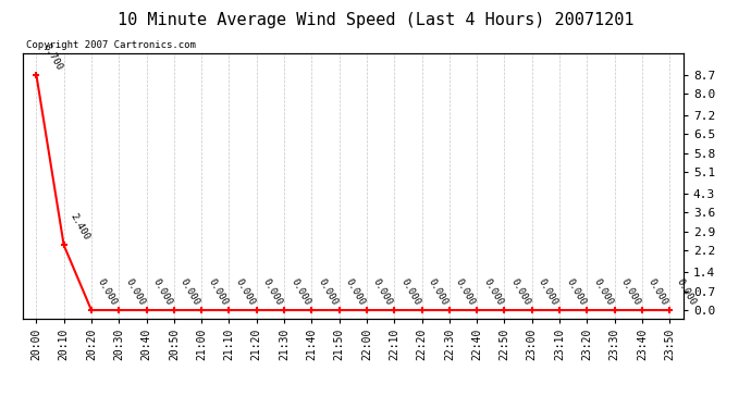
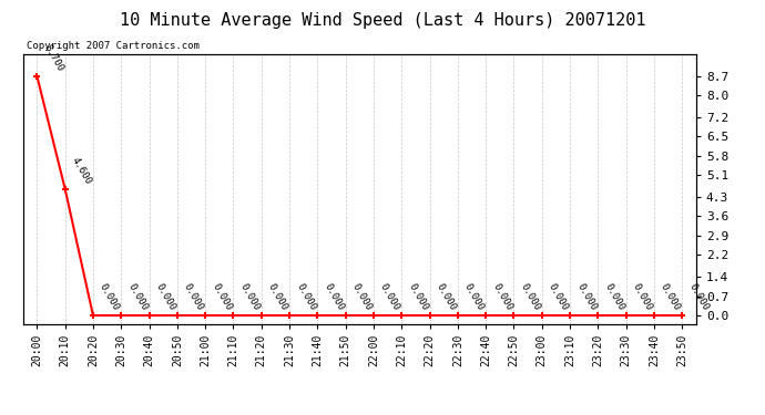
20:10: 2.400 -> 4.600
